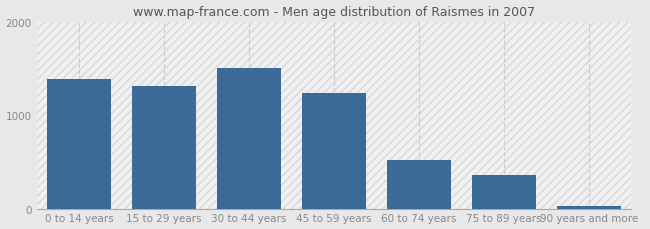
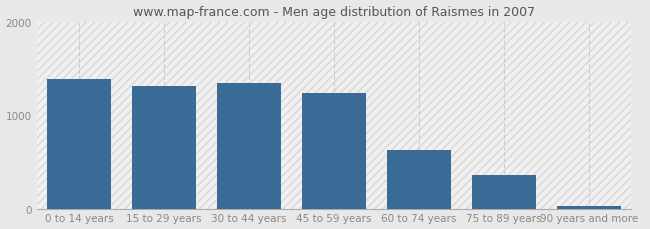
30 to 44 years: 1500 -> 1340
60 to 74 years: 520 -> 630
